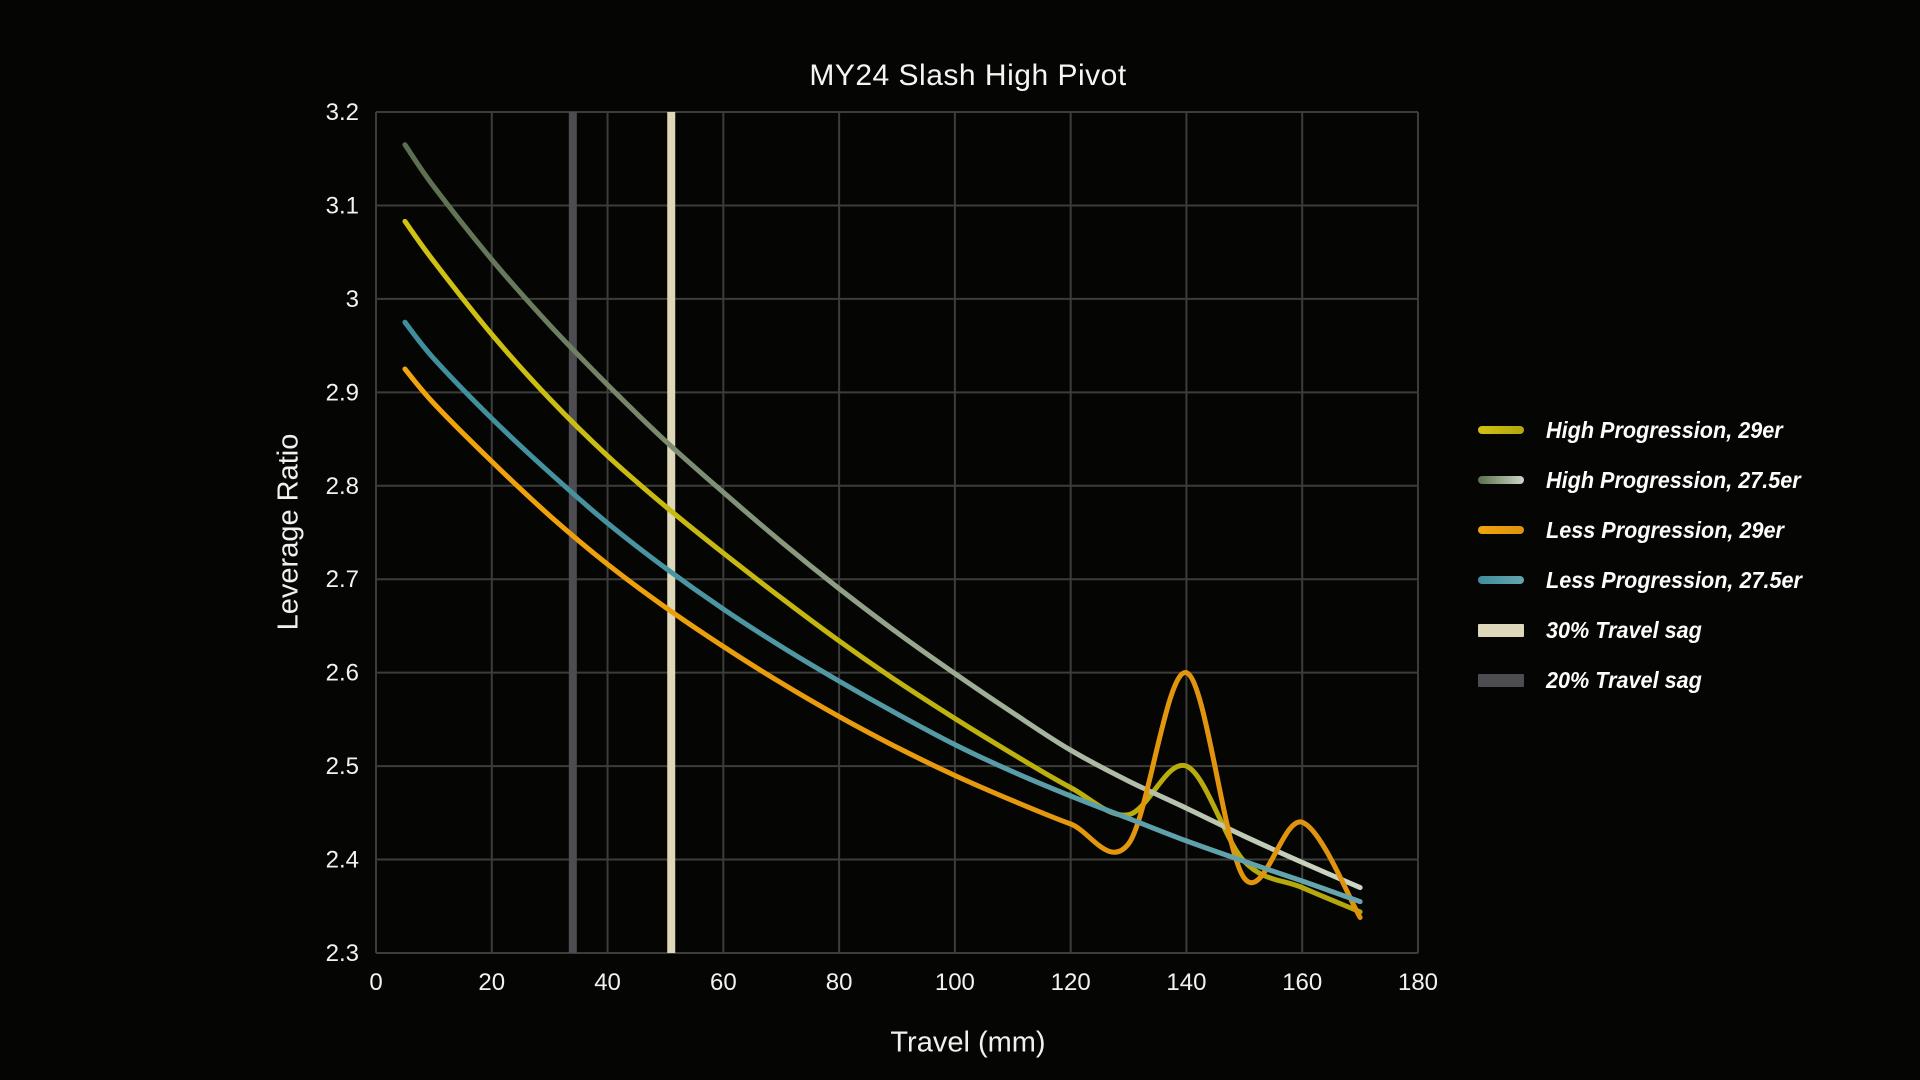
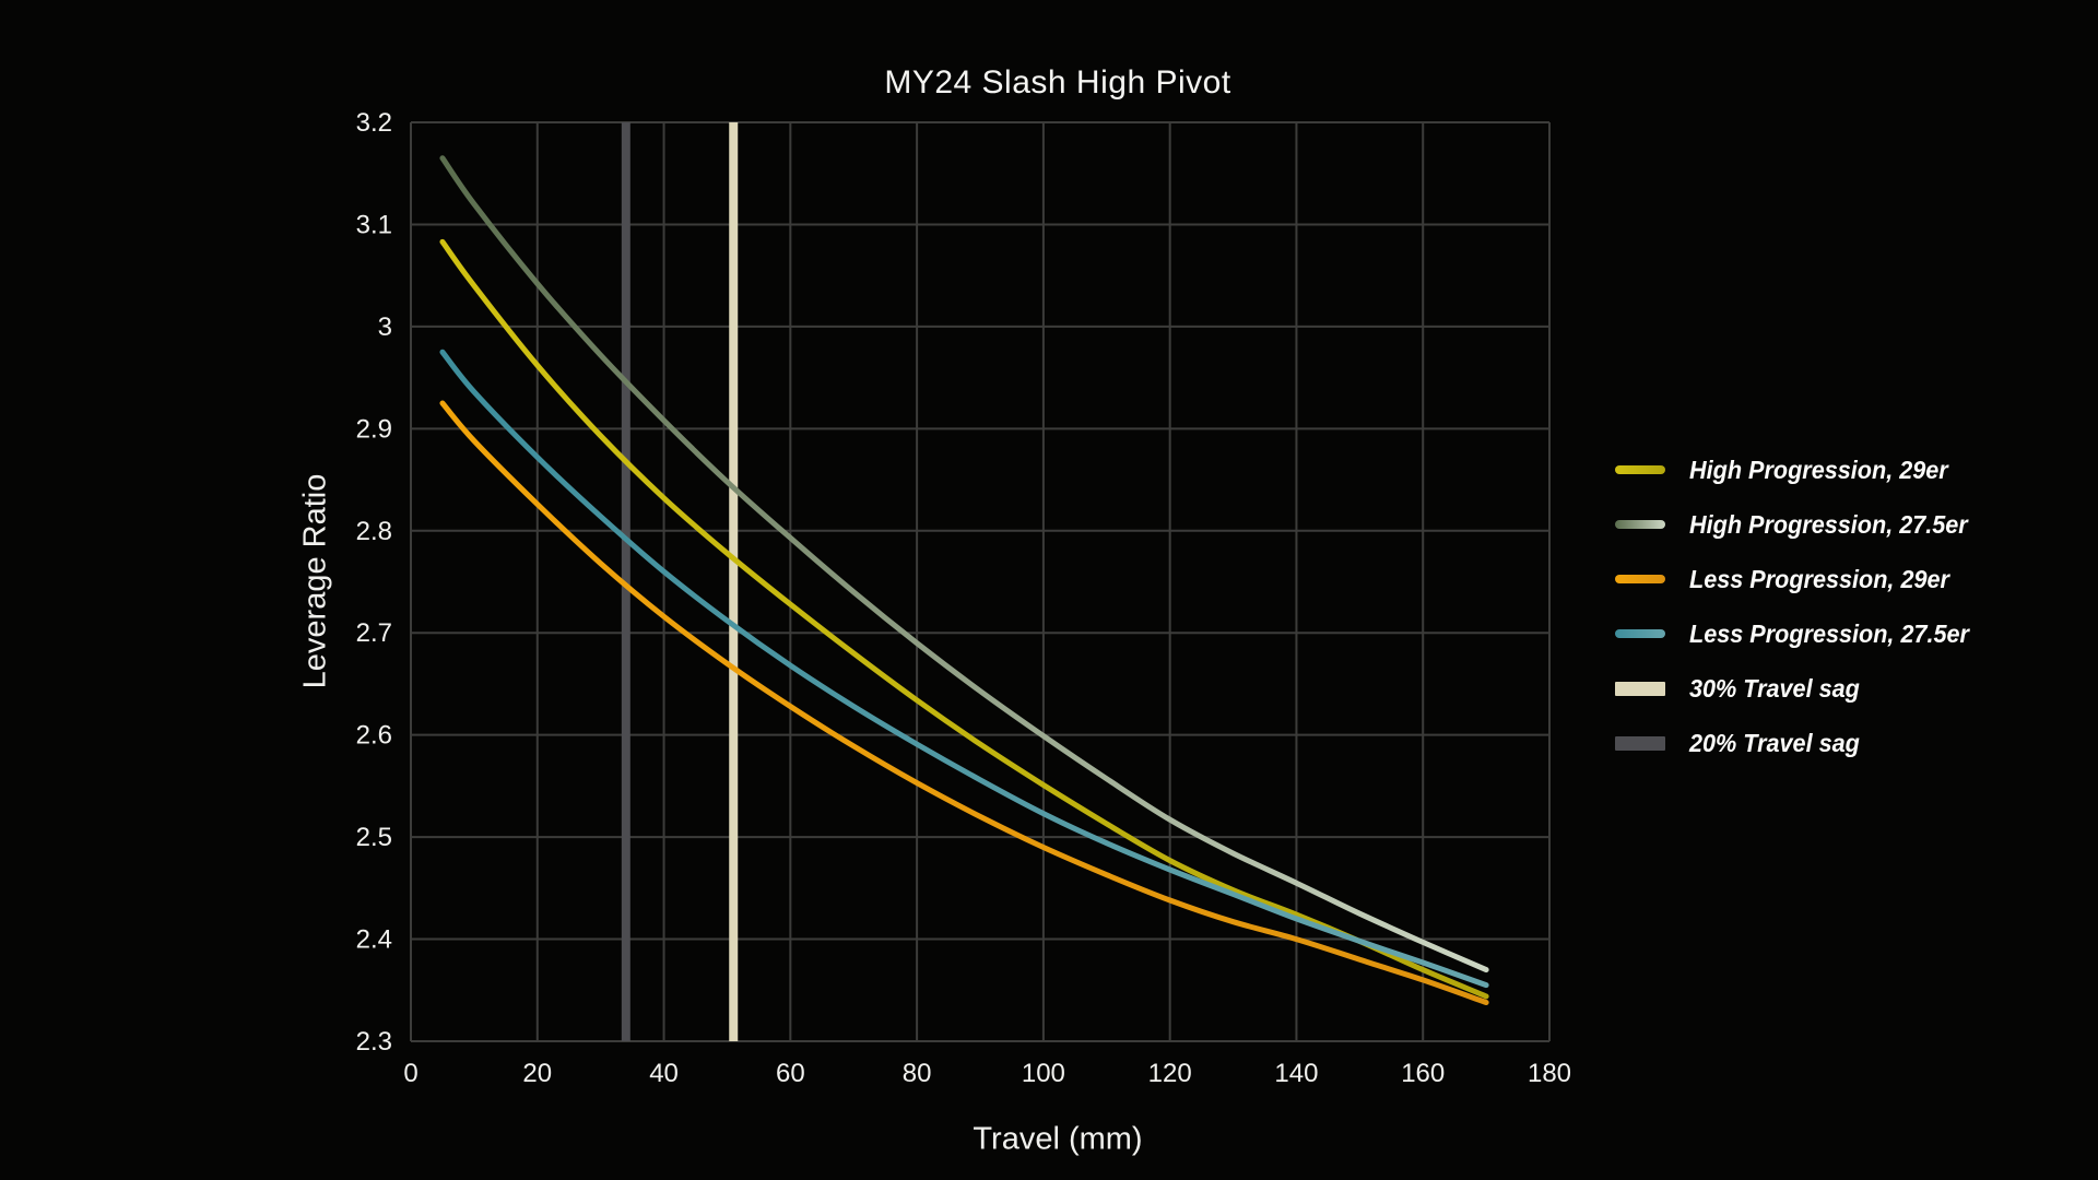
High Progression, 29er/140: 2.50 -> 2.42
Less Progression, 29er/140: 2.60 -> 2.40
Less Progression, 29er/160: 2.44 -> 2.36
